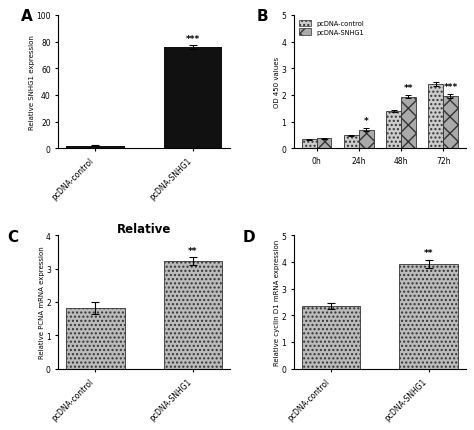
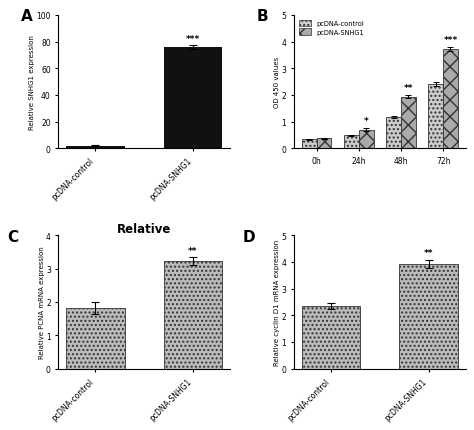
pcDNA-control/48h: 1.40 -> 1.17
pcDNA-SNHG1/72h: 1.95 -> 3.72
